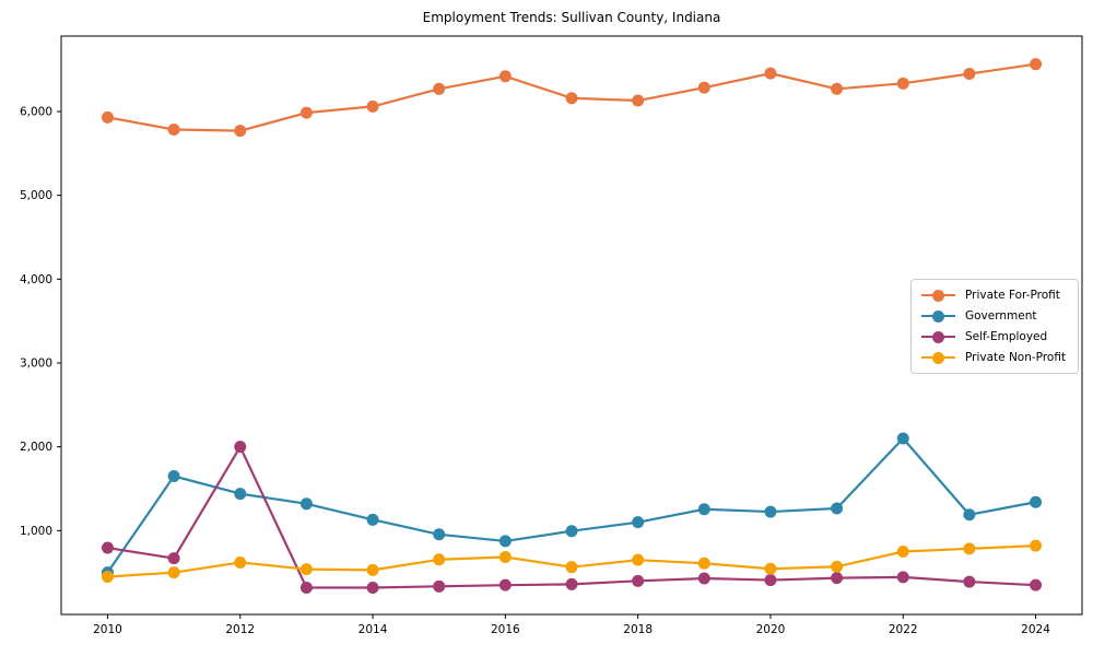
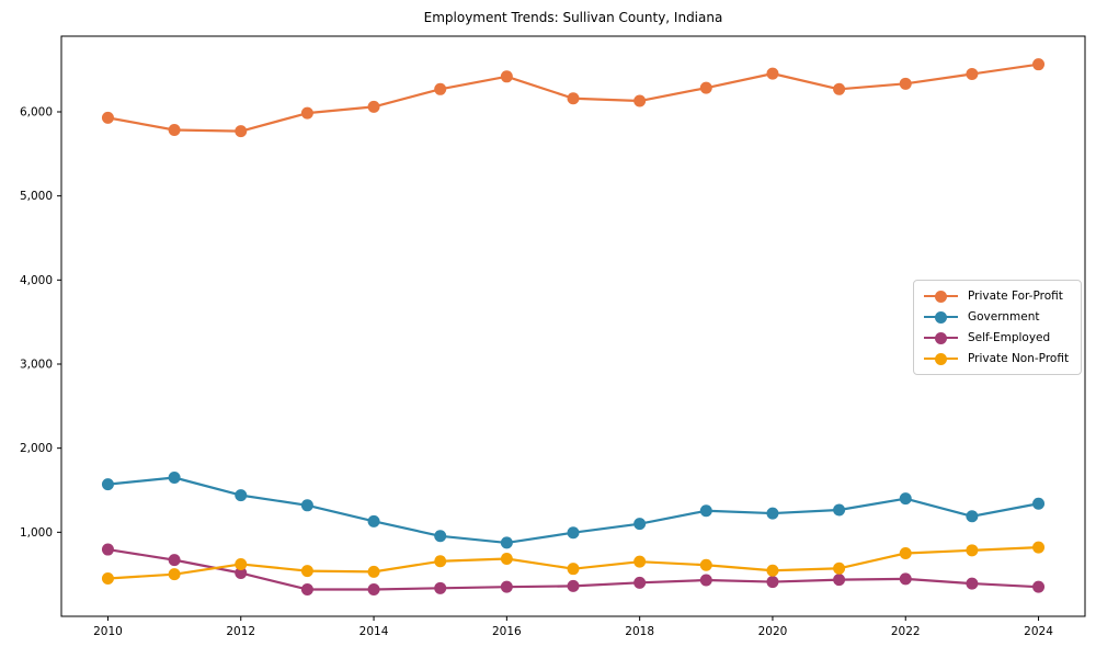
Government/2010: 500 -> 1600
Self-Employed/2012: 2000 -> 500
Government/2022: 2100 -> 1400
